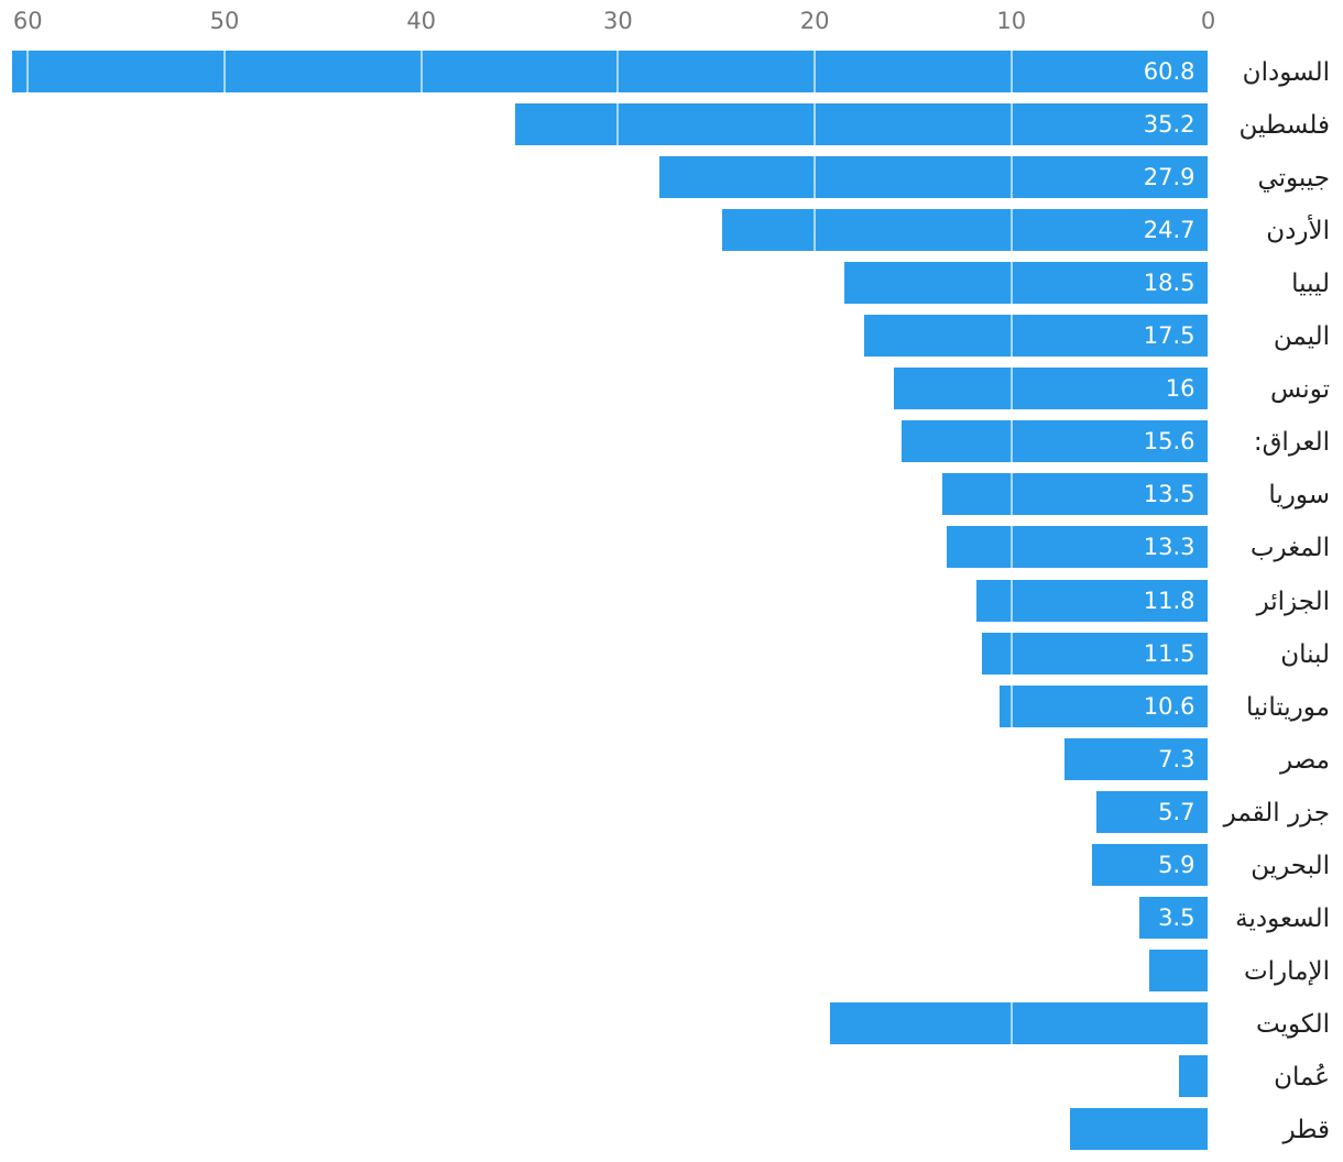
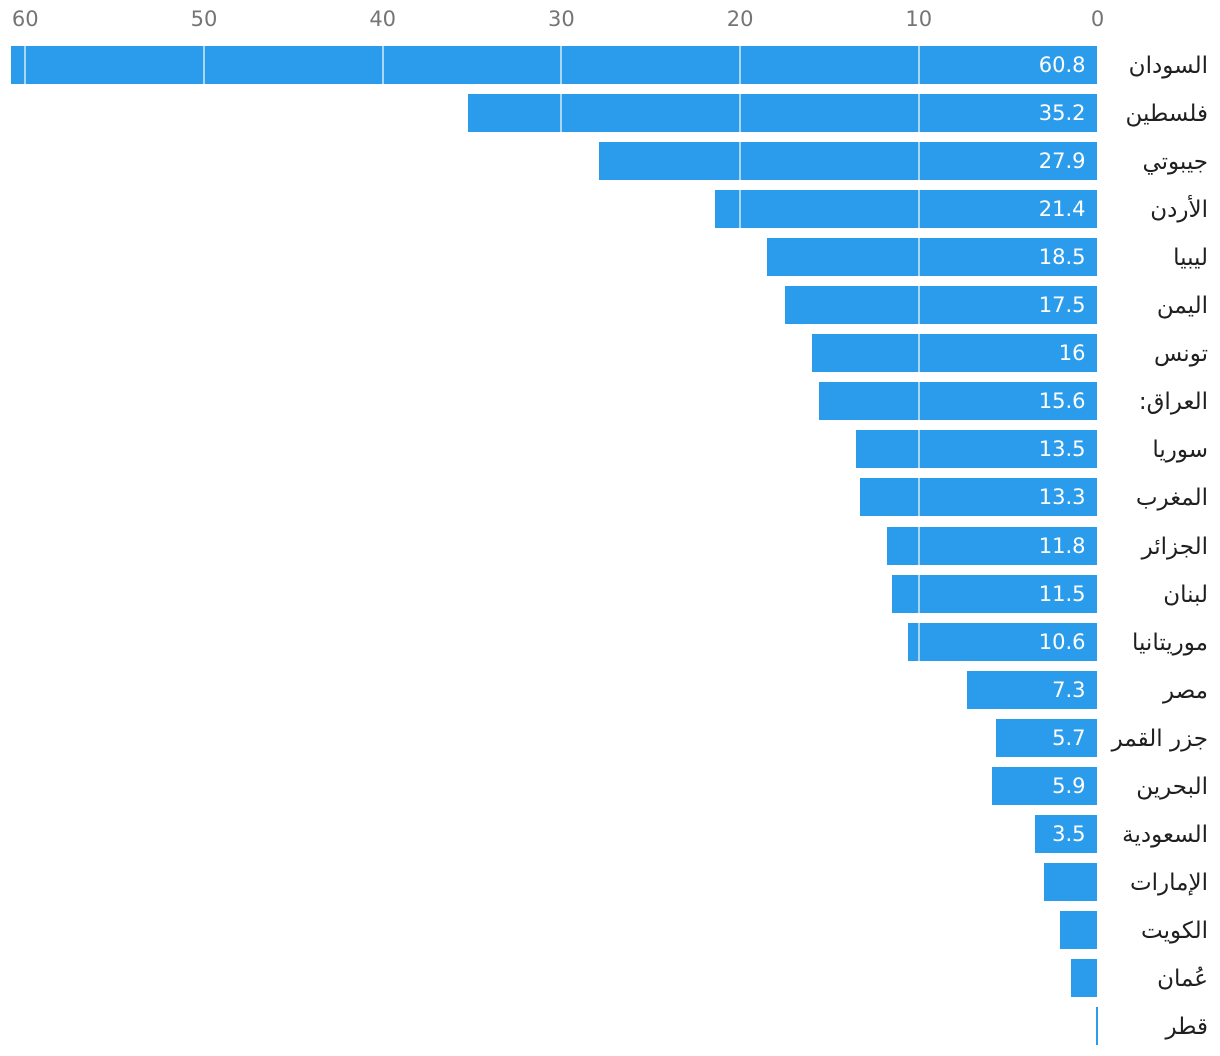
الأردن: 24.7 -> 21.4
الكويت: 19.2 -> 2.1
قطر: 7.0 -> 0.1
